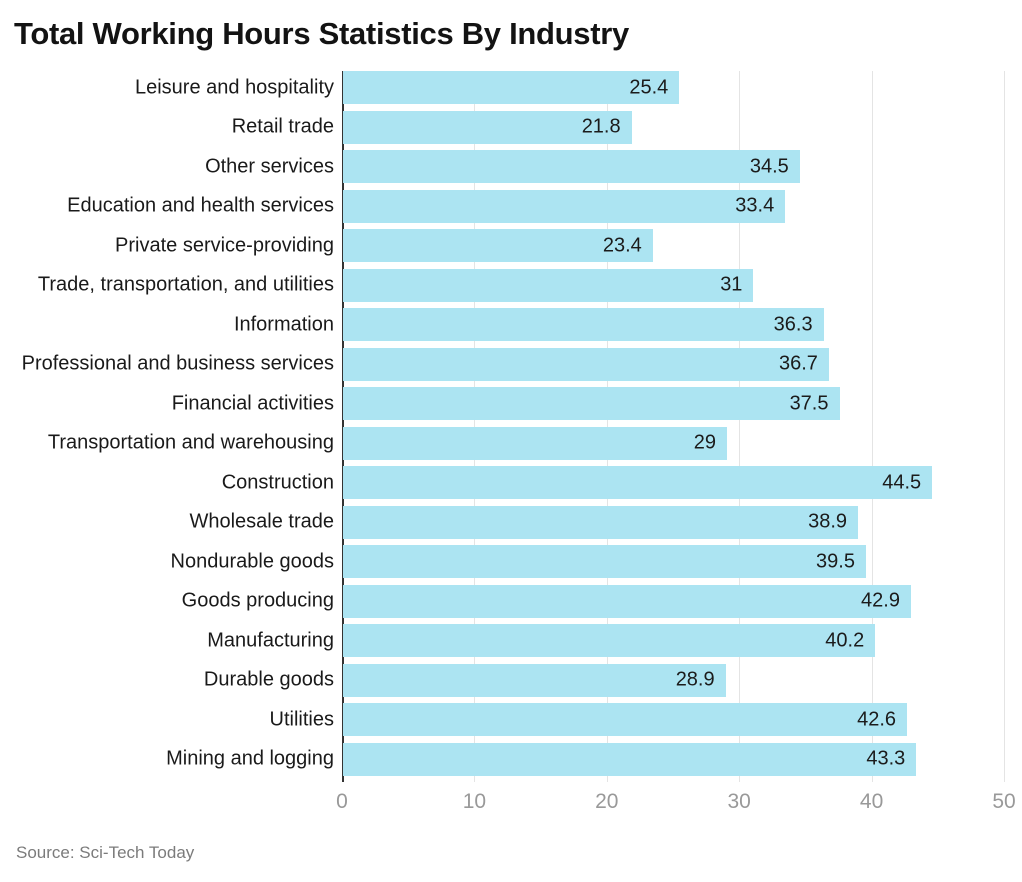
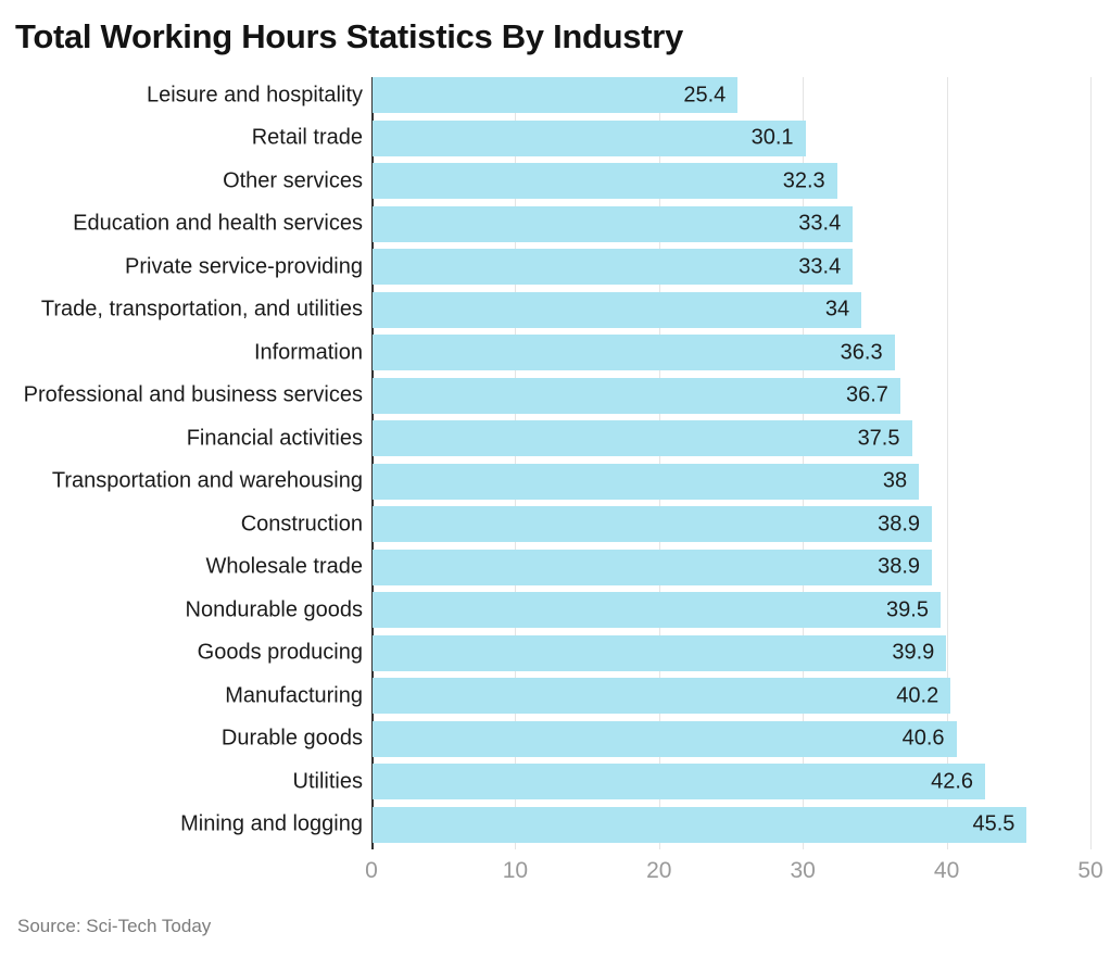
Retail trade: 21.8 -> 30.1
Other services: 34.5 -> 32.3
Private service-providing: 23.4 -> 33.4
Trade, transportation, and utilities: 31 -> 34
Transportation and warehousing: 29 -> 38
Construction: 44.5 -> 38.9
Goods producing: 42.9 -> 39.9
Durable goods: 28.9 -> 40.6
Mining and logging: 43.3 -> 45.5
